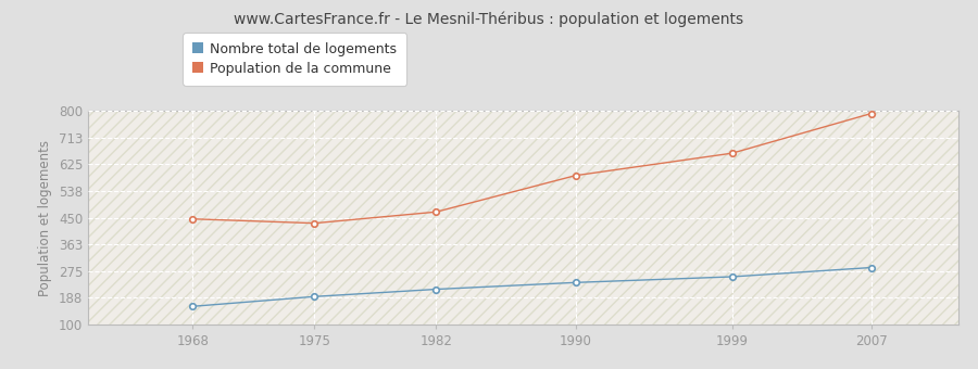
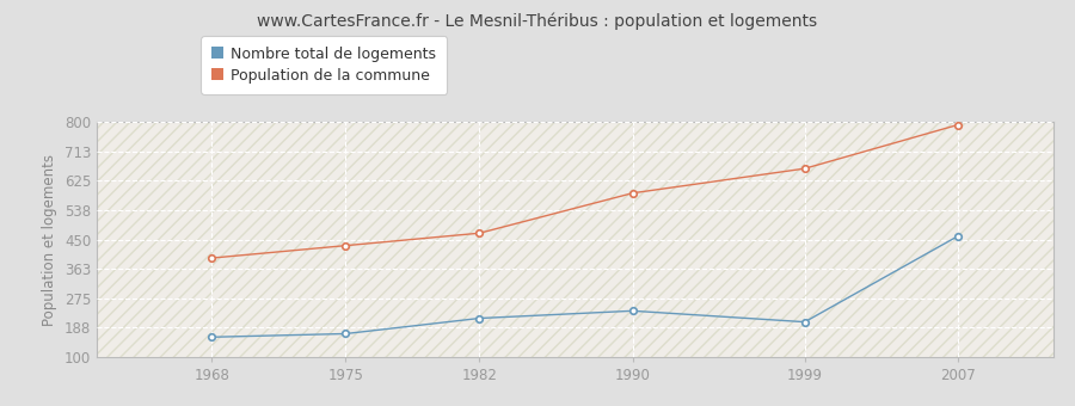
Population de la commune/1968: 446 -> 395
Nombre total de logements/1975: 192 -> 170
Nombre total de logements/1999: 257 -> 205
Nombre total de logements/2007: 287 -> 460
